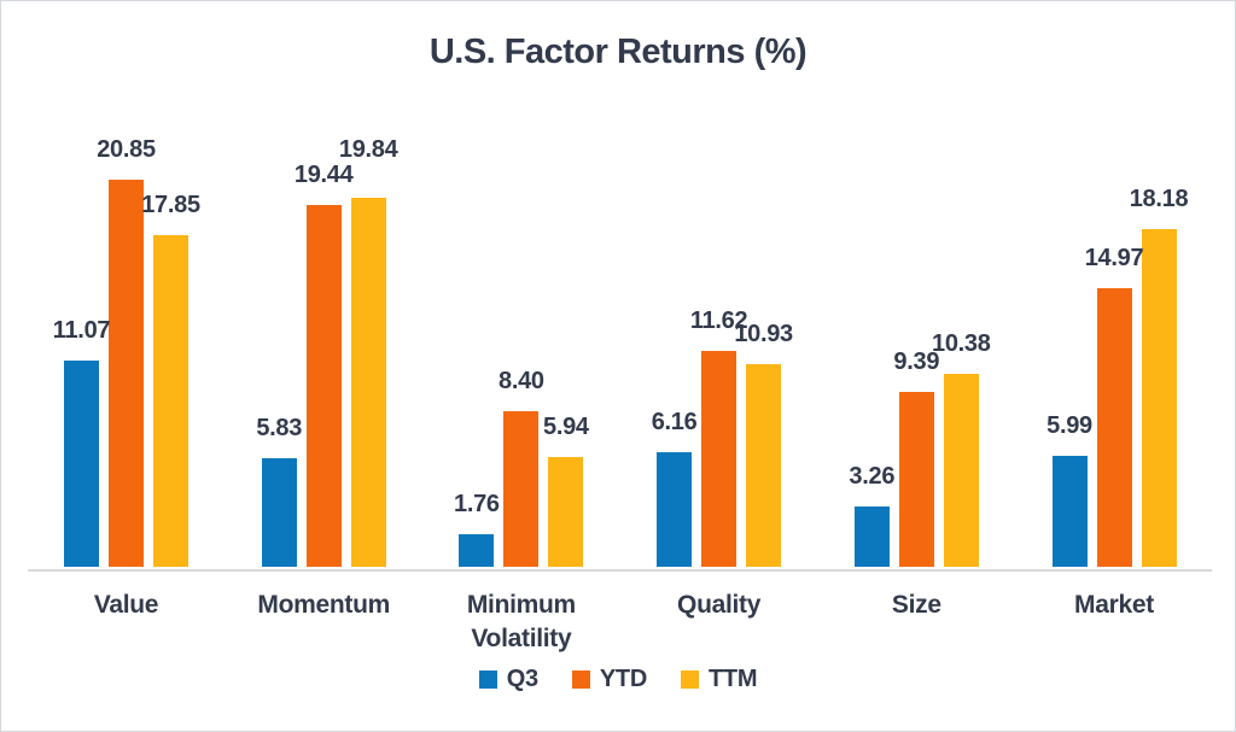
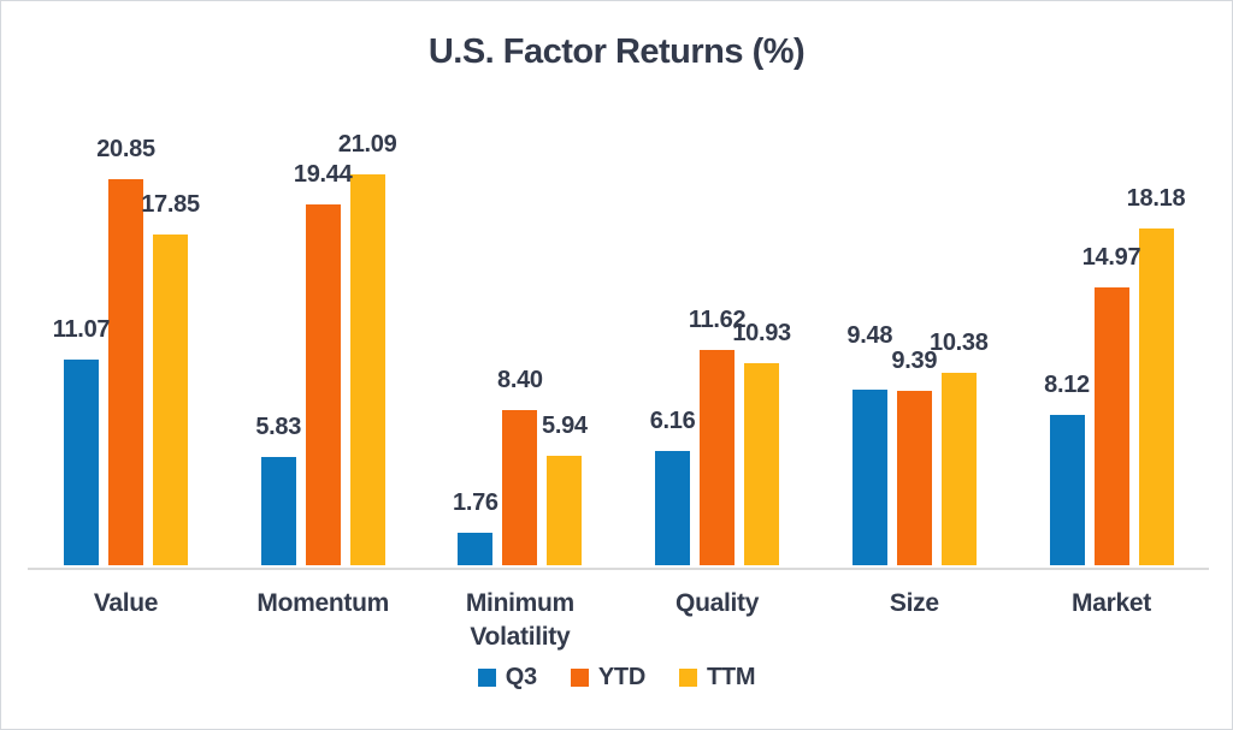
TTM/Momentum: 19.84 -> 21.09
Q3/Size: 3.26 -> 9.48
Q3/Market: 5.99 -> 8.12
